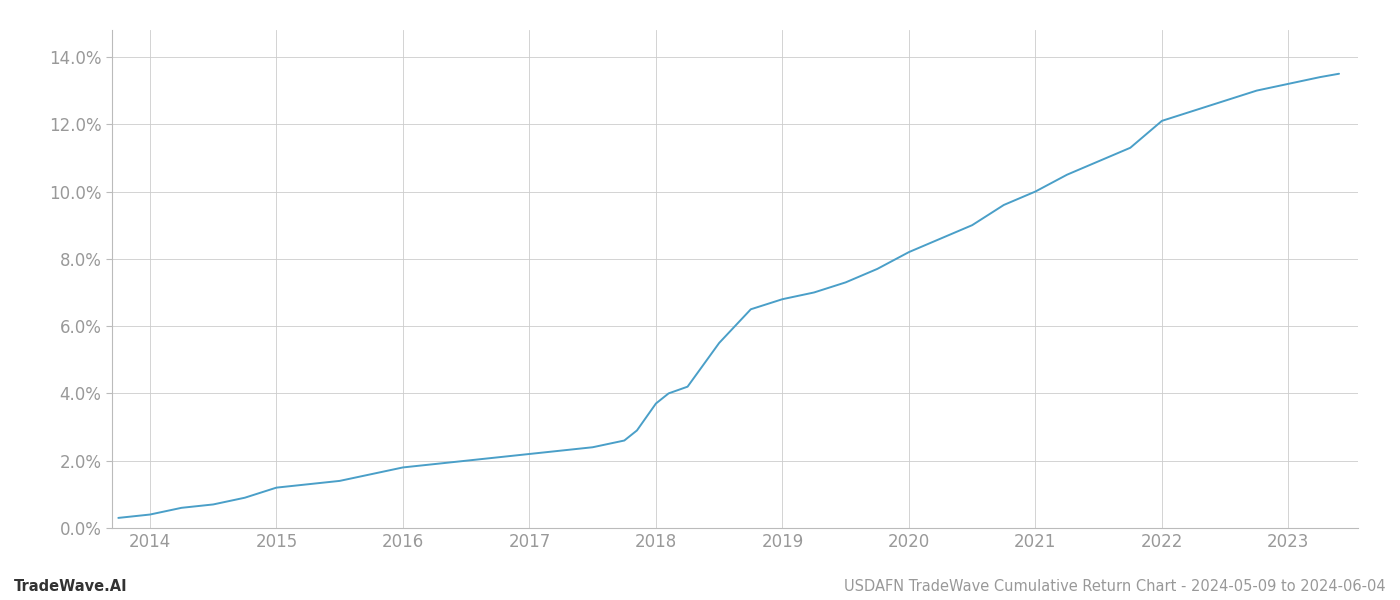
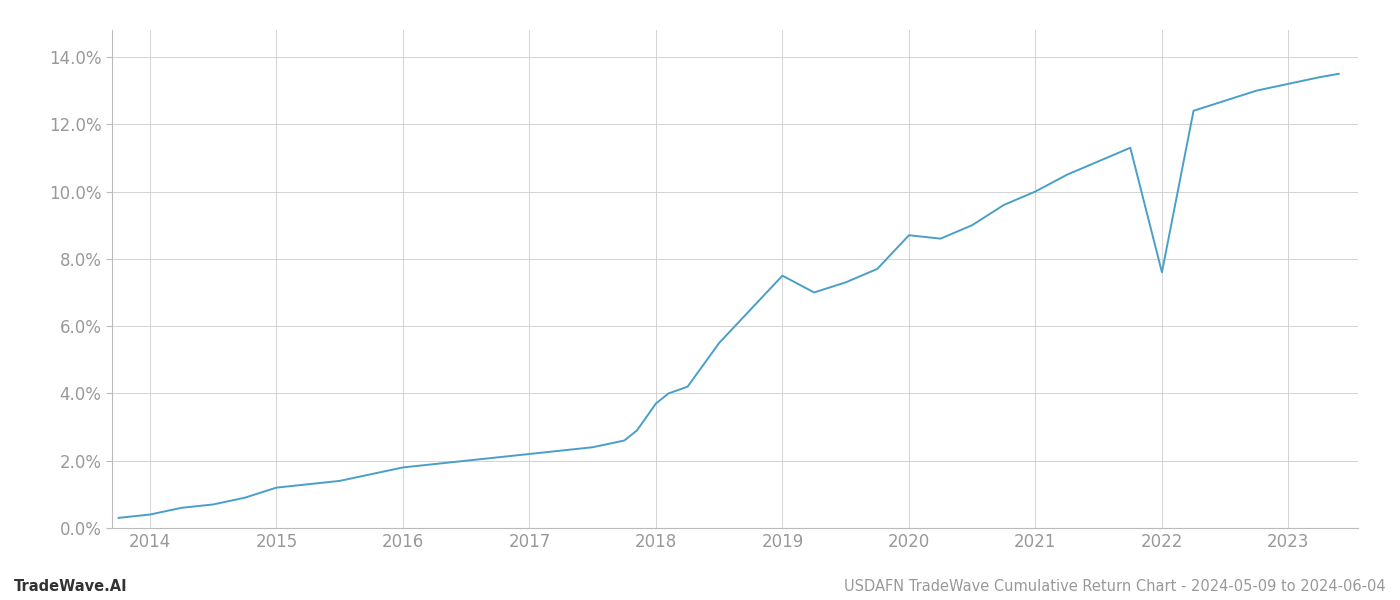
2019: 6.8% -> 7.5%
2020: 8.2% -> 8.7%
2022: 12.1% -> 7.6%
